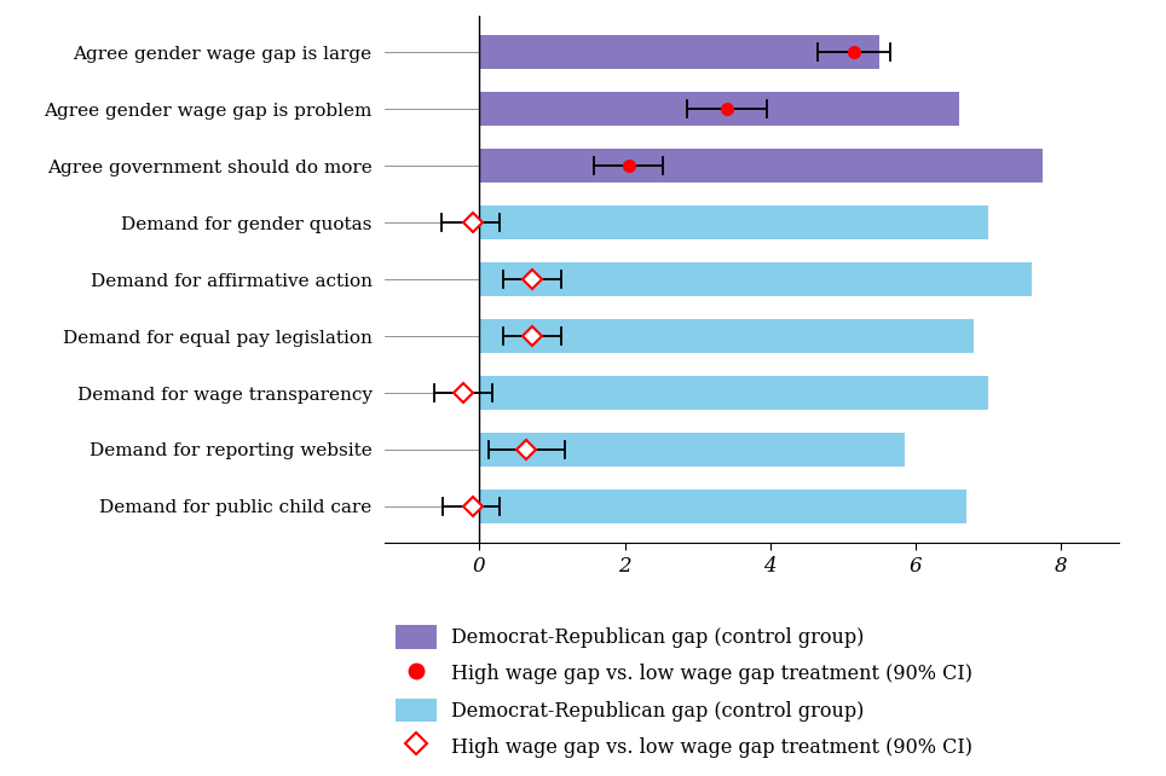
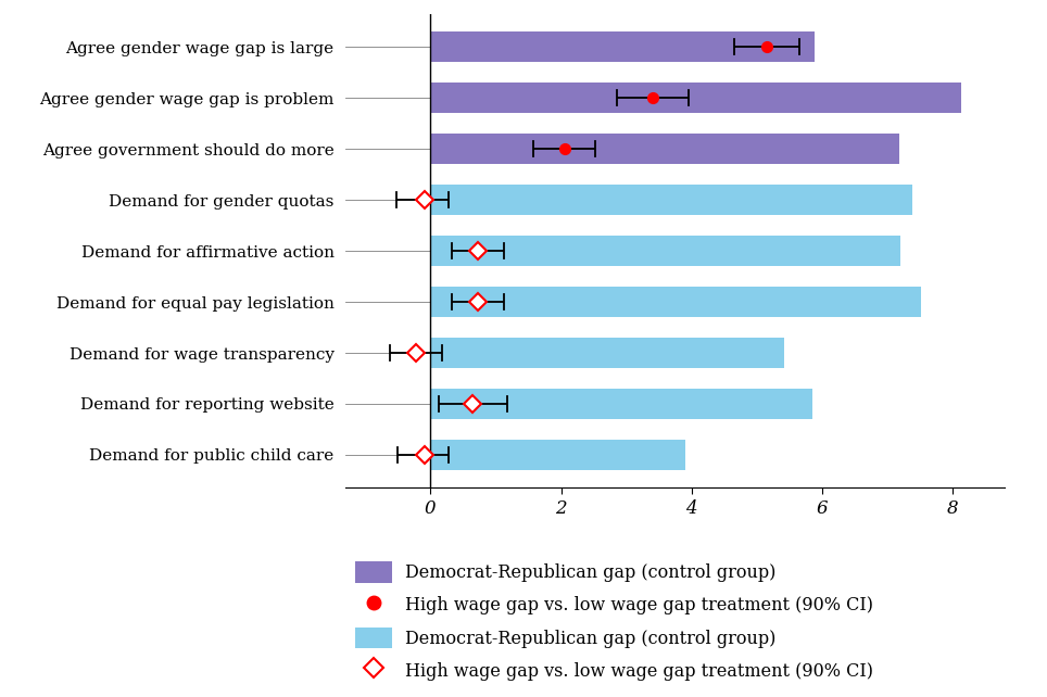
Agree gender wage gap is large: 5.50 -> 5.88
Agree gender wage gap is problem: 6.60 -> 8.12
Agree government should do more: 7.75 -> 7.18
Demand for gender quotas: 7.00 -> 7.38
Demand for affirmative action: 7.60 -> 7.20
Demand for equal pay legislation: 6.80 -> 7.52
Demand for wage transparency: 7.00 -> 5.42
Demand for public child care: 6.70 -> 3.90
